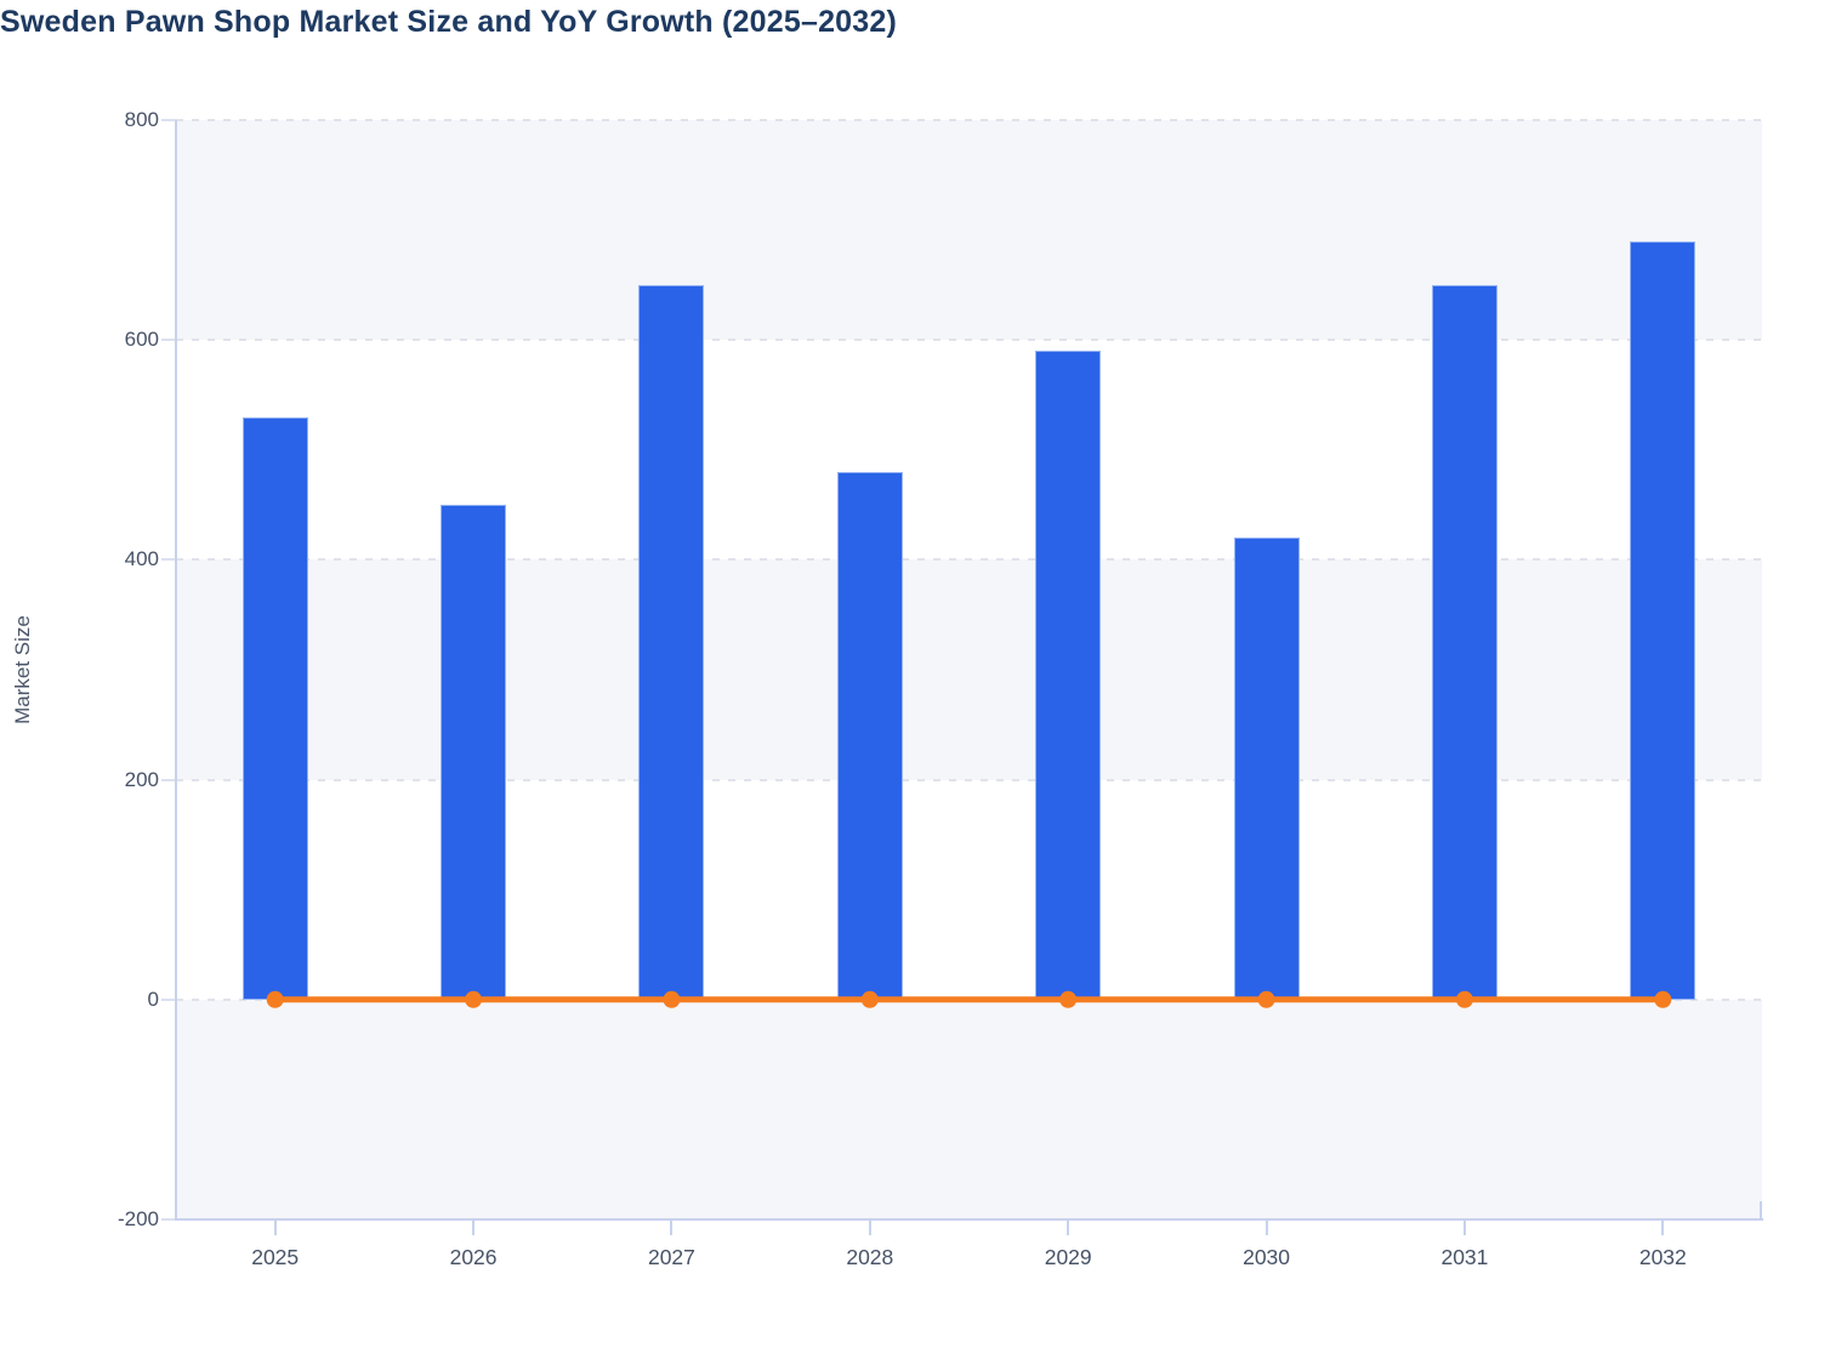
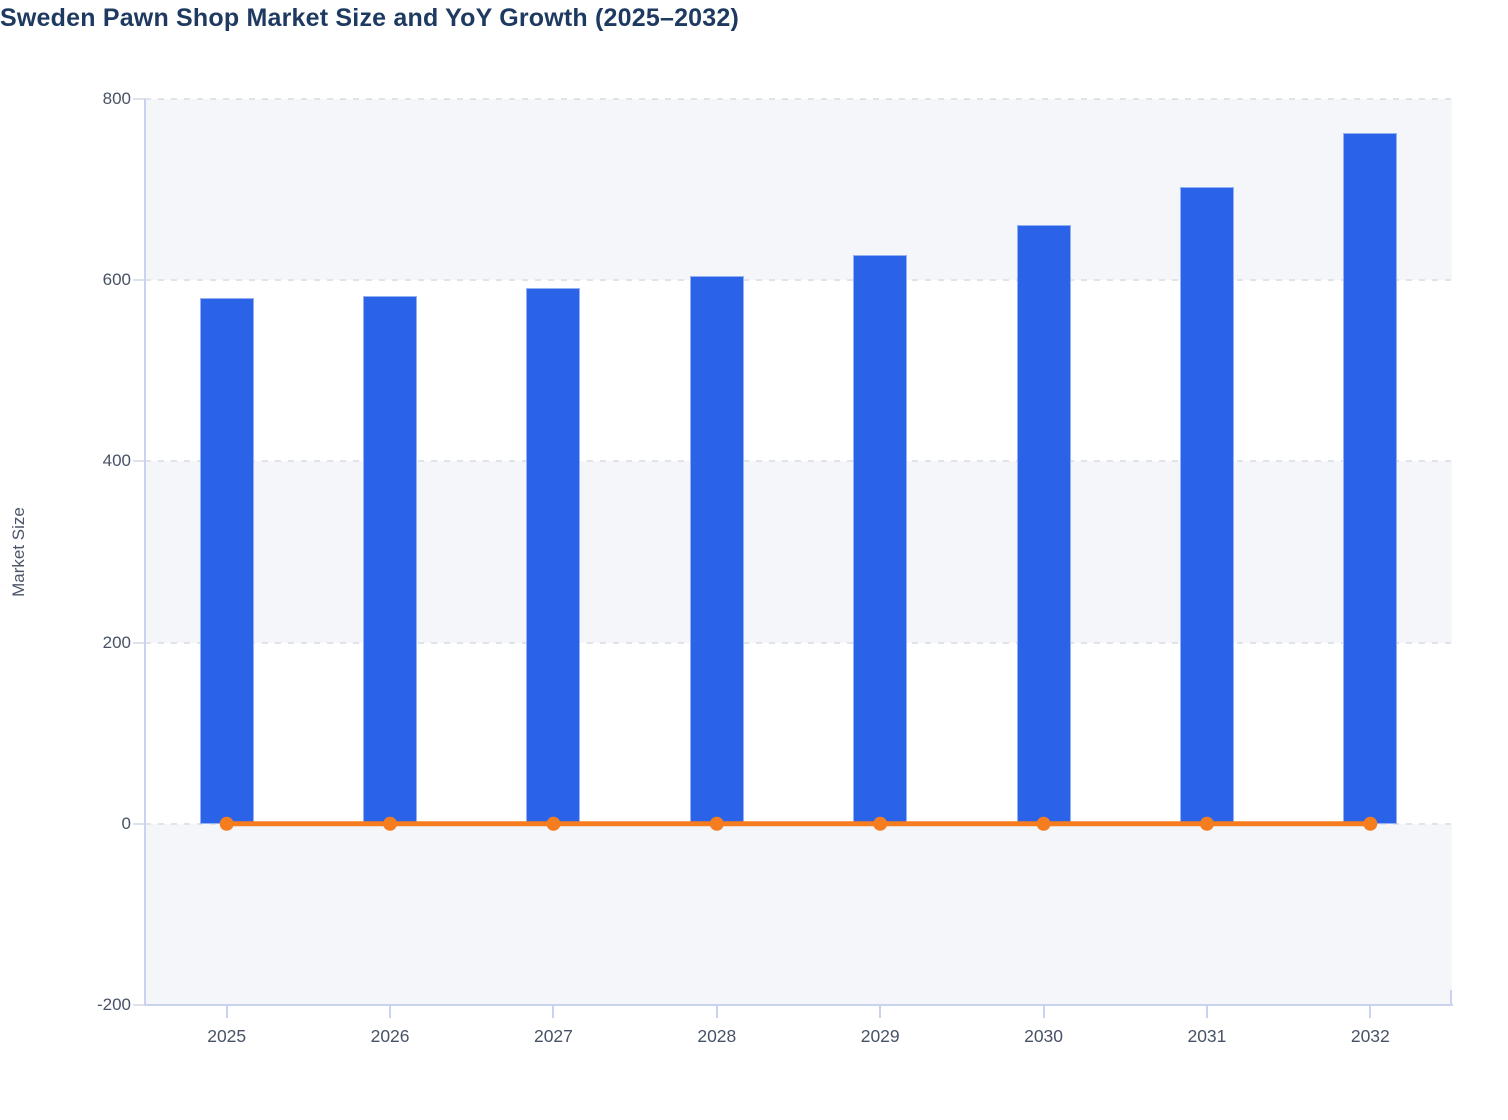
Market Size/2025: 530 -> 580
Market Size/2026: 450 -> 580
Market Size/2027: 650 -> 590
Market Size/2028: 480 -> 600
Market Size/2029: 590 -> 630
Market Size/2030: 420 -> 660
Market Size/2031: 650 -> 700
Market Size/2032: 690 -> 760
